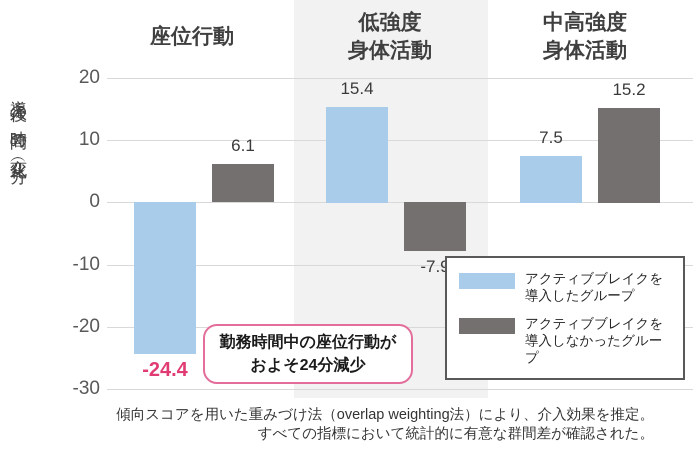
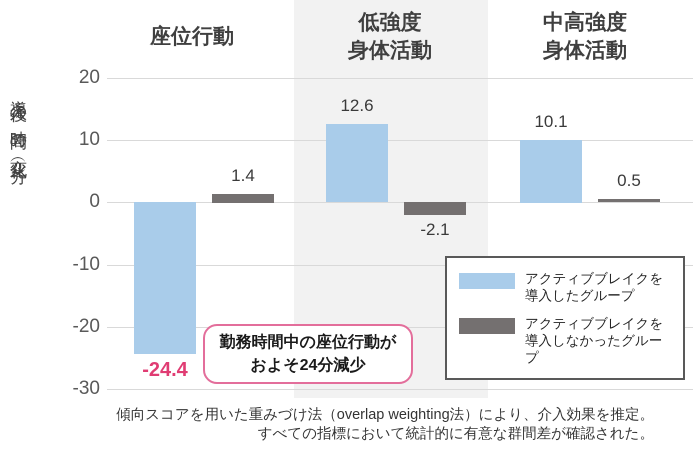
アクティブブレイクを導入しなかったグループ/座位行動: 6.1 -> 1.4
アクティブブレイクを導入したグループ/低強度 身体活動: 15.4 -> 12.6
アクティブブレイクを導入しなかったグループ/低強度 身体活動: -7.9 -> -2.1
アクティブブレイクを導入したグループ/中高強度 身体活動: 7.5 -> 10.1
アクティブブレイクを導入しなかったグループ/中高強度 身体活動: 15.2 -> 0.5
